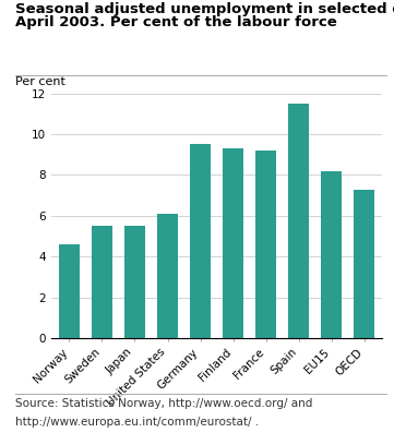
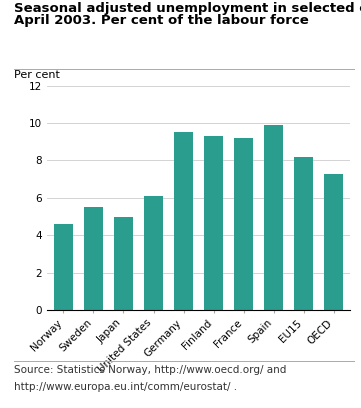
Japan: 5.5 -> 5.0
Spain: 11.5 -> 9.9
